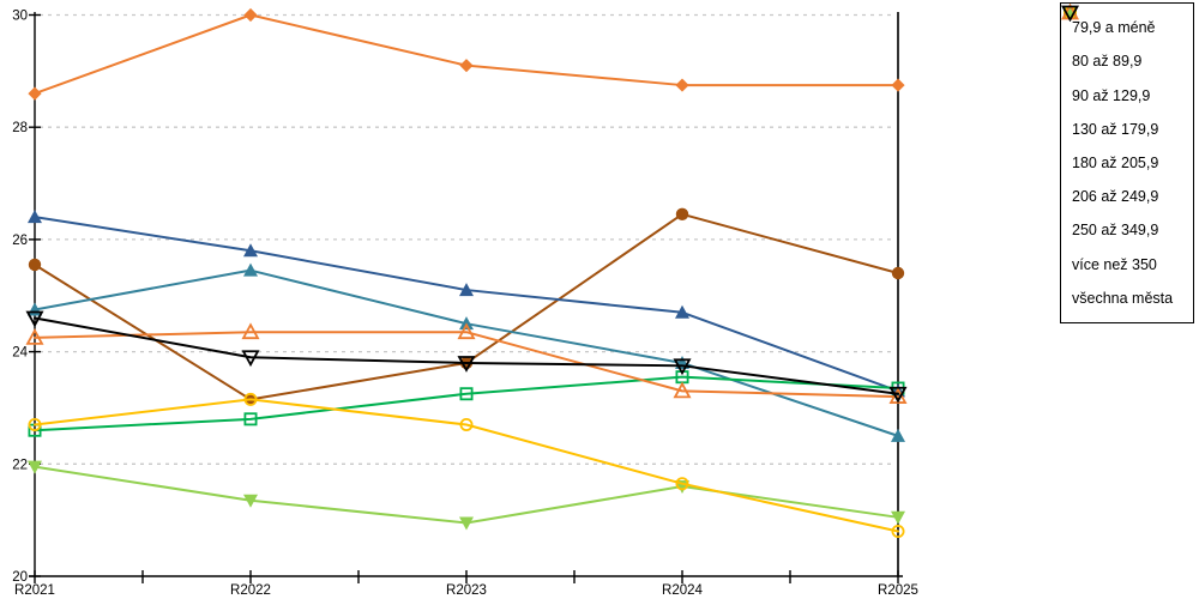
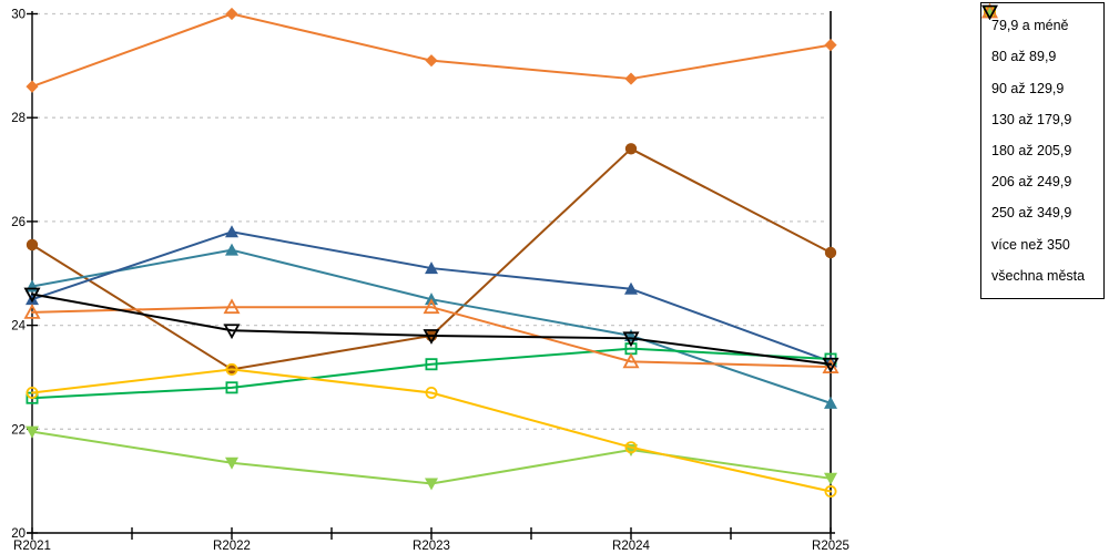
130 až 179,9/R2021: 26.4 -> 24.5
80 až 89,9/R2024: 26.4 -> 27.4
79,9 a méně/R2025: 28.8 -> 29.4
